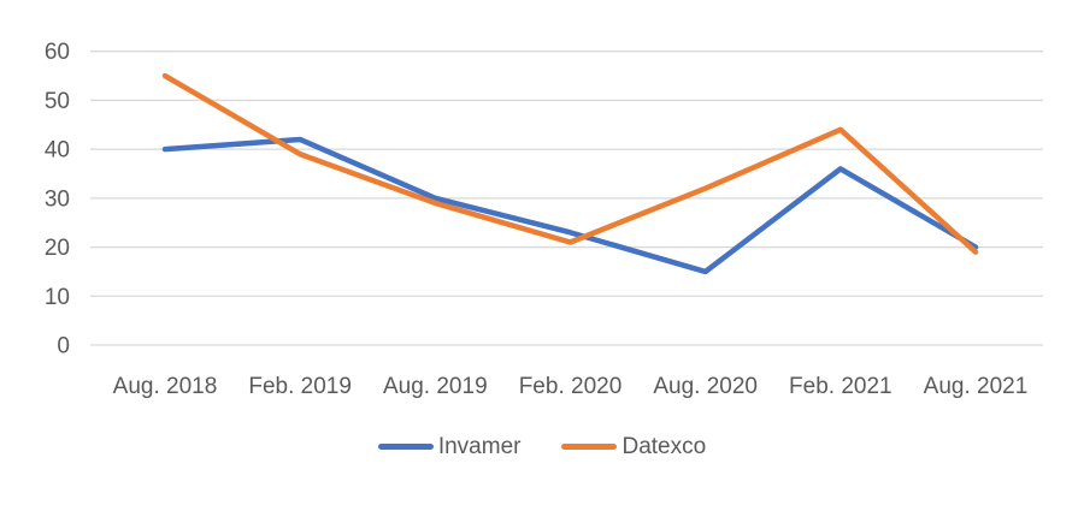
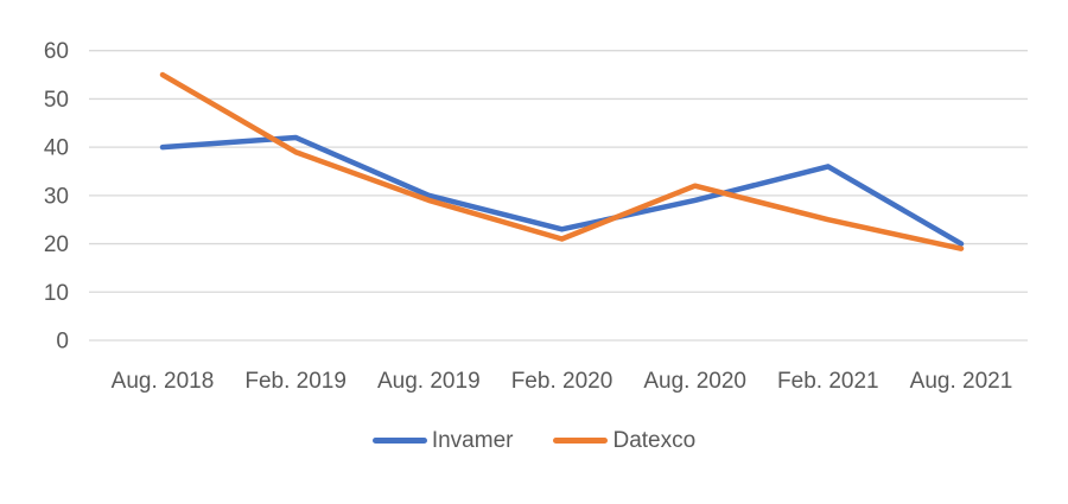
Invamer/Aug. 2020: 15 -> 29
Datexco/Feb. 2021: 44 -> 25
